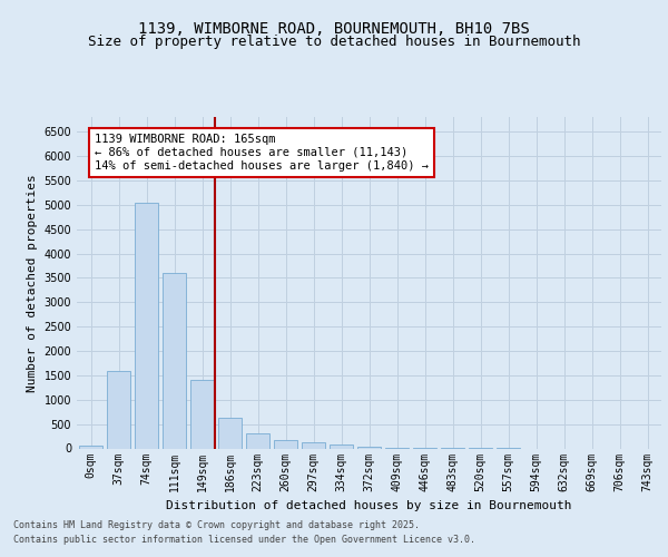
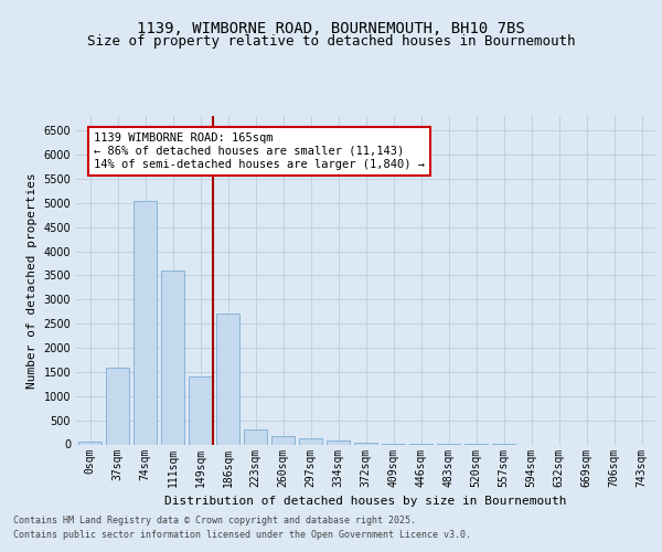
186sqm: 630 -> 2700
